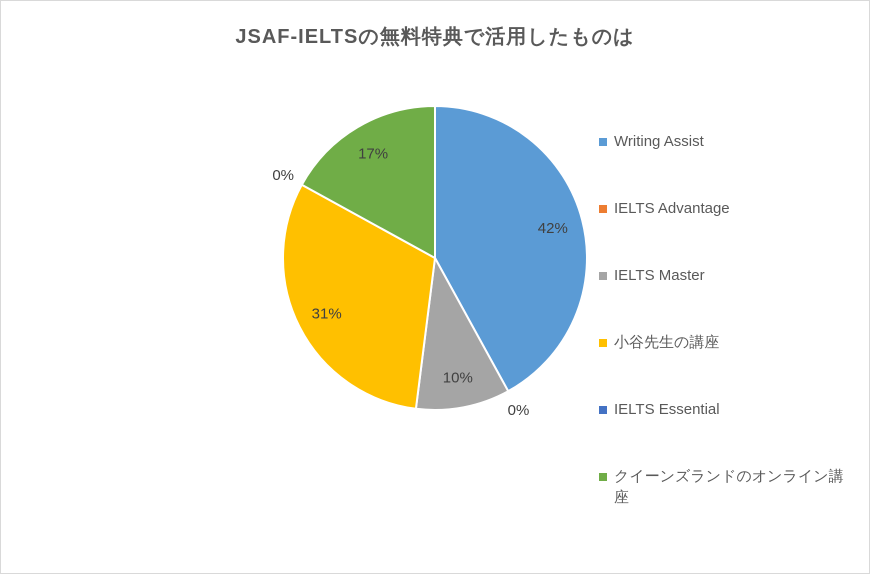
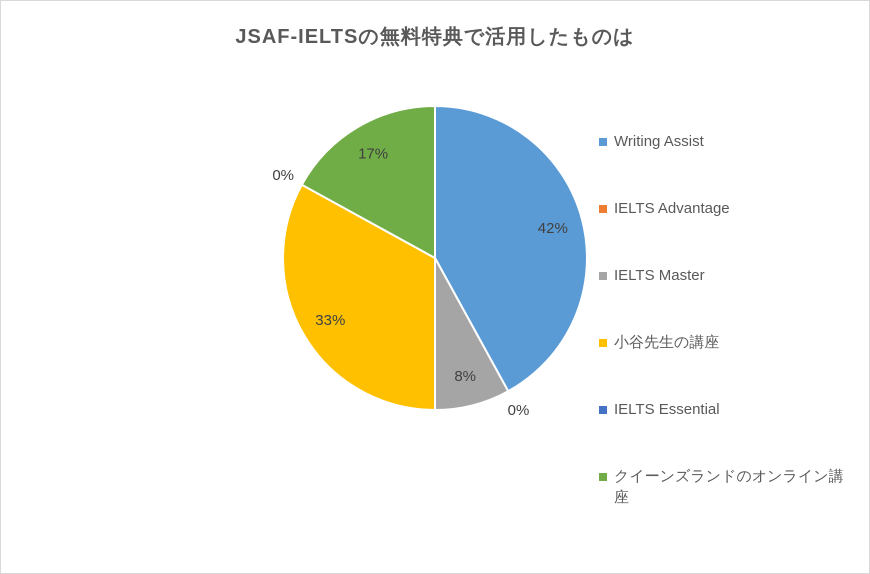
IELTS Master: 10% -> 8%
小谷先生の講座: 31% -> 33%
